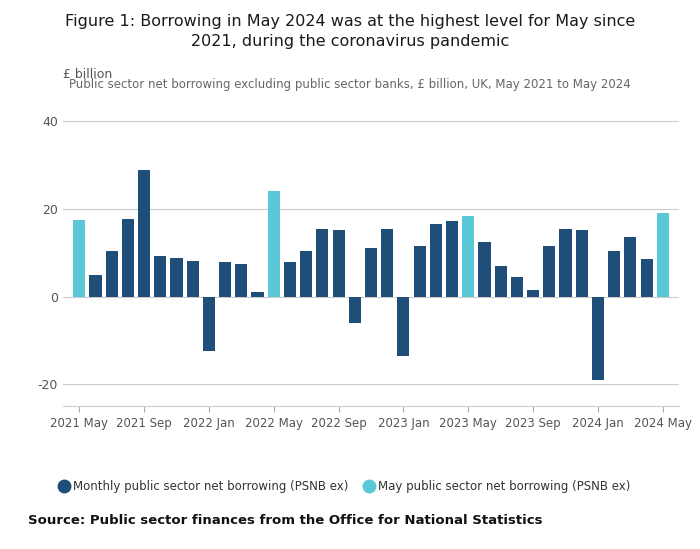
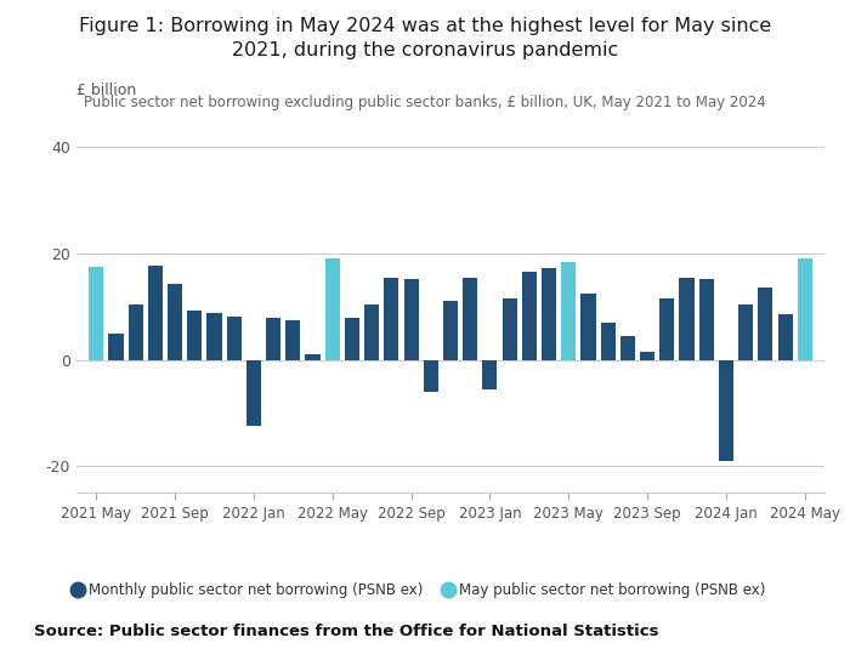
2021 Sep: 29.0 -> 14.2
2022 May: 24.0 -> 19.0
2023 Jan: -13.5 -> -5.5
